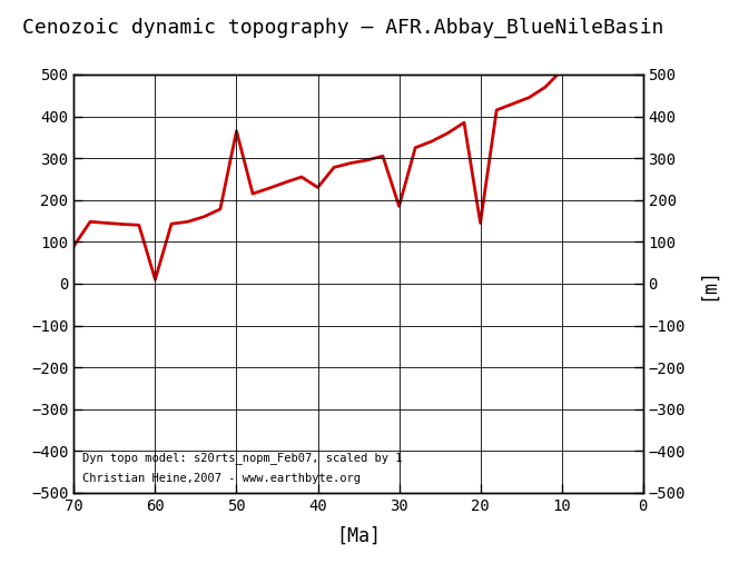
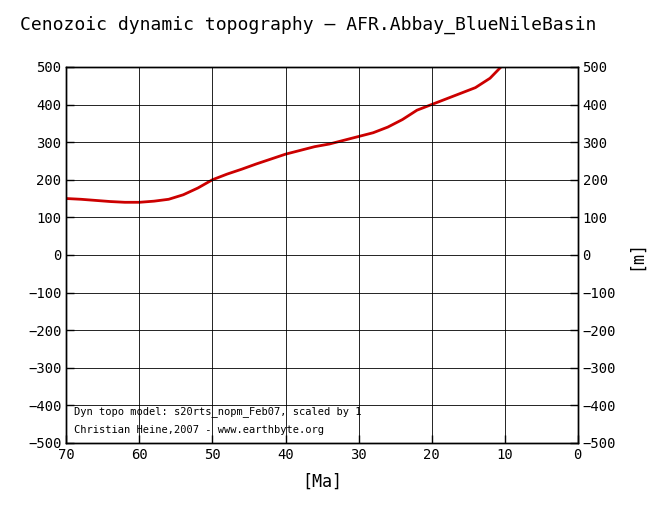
70: 90 -> 150
60: 10 -> 140
50: 365 -> 200
40: 230 -> 268
30: 185 -> 315
20: 145 -> 400
